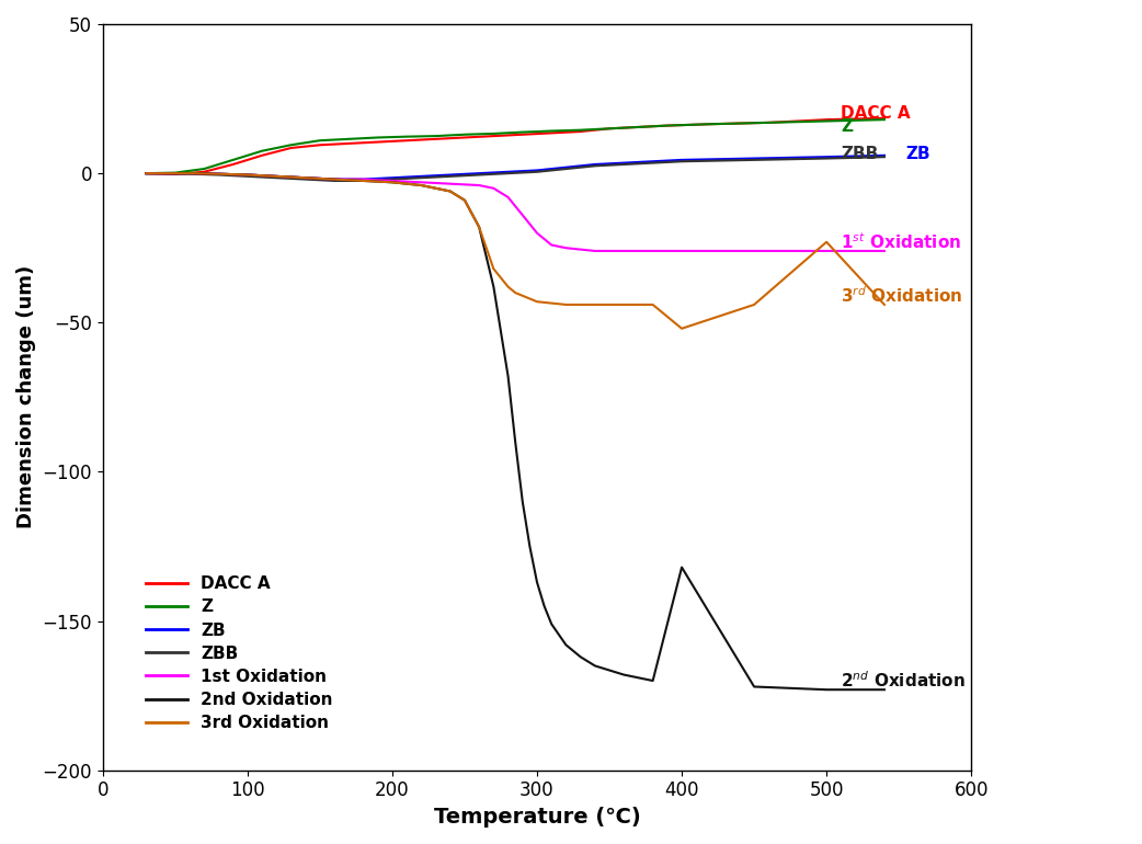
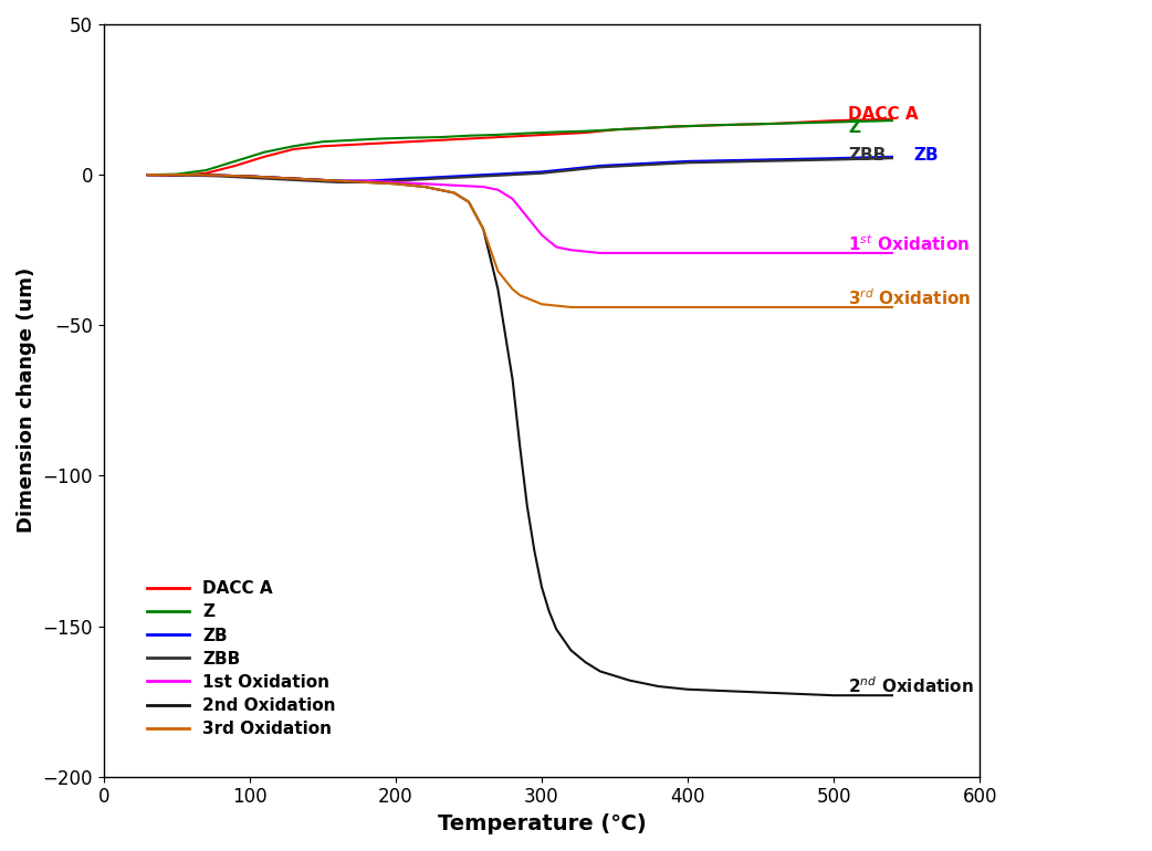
2nd Oxidation/400: -132.0 -> -171.0
3rd Oxidation/400: -52.0 -> -44.0
3rd Oxidation/500: -23.0 -> -44.0
